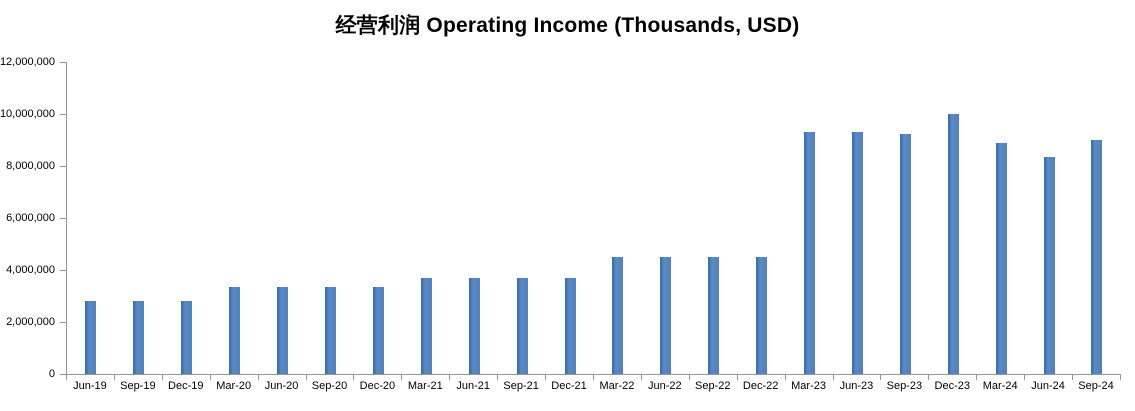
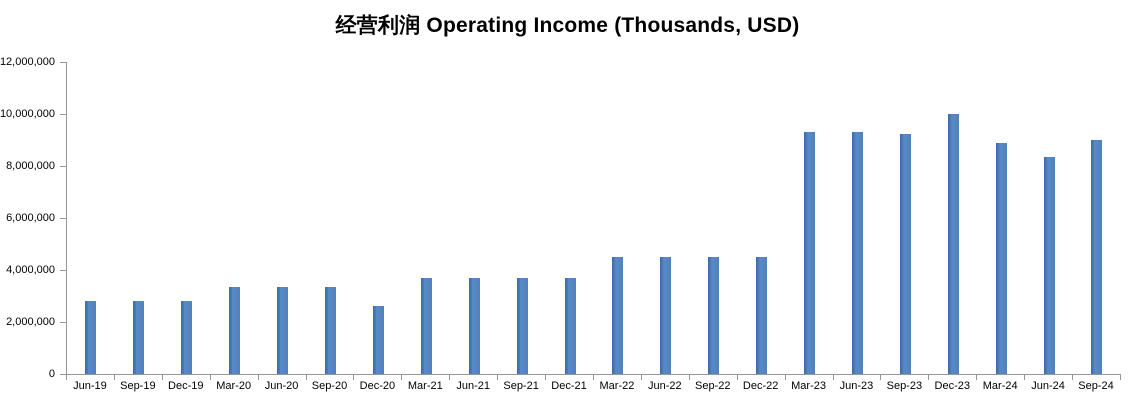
Dec-20: 3400000 -> 2600000
